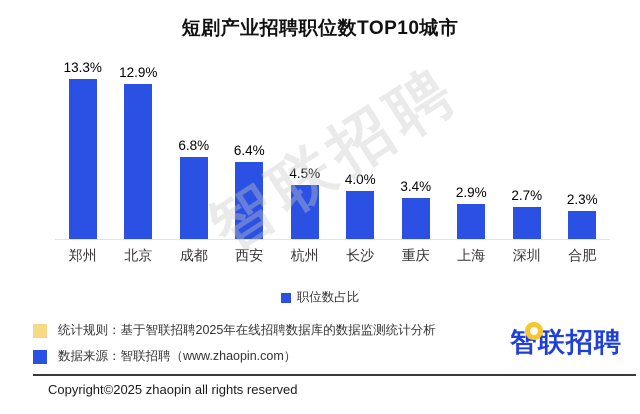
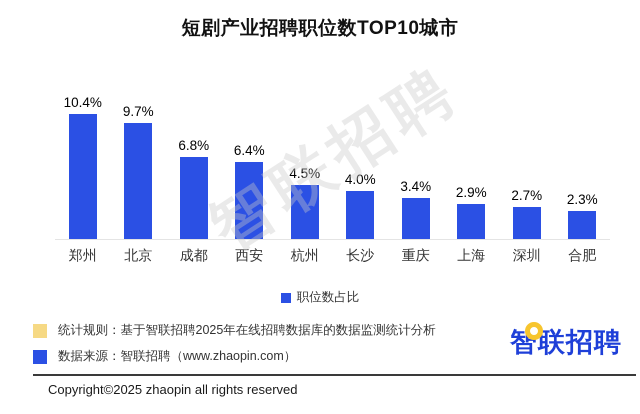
郑州: 13.3% -> 10.4%
北京: 12.9% -> 9.7%
